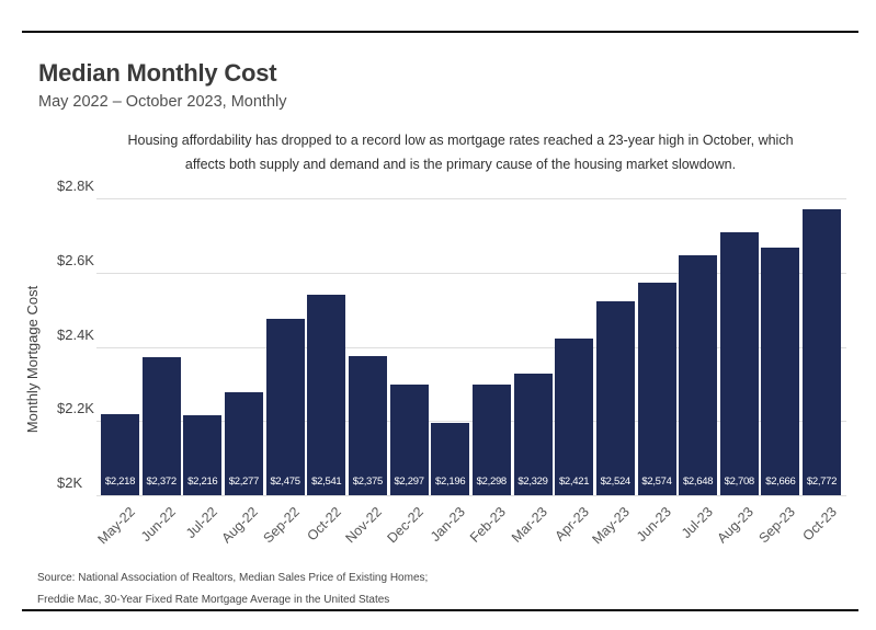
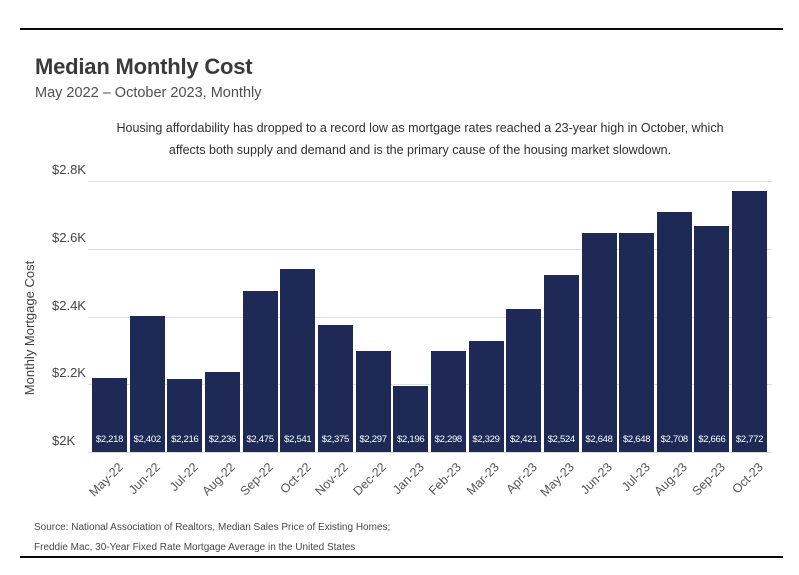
Jun-22: $2,372 -> $2,402
Aug-22: $2,277 -> $2,236
Jun-23: $2,574 -> $2,648
